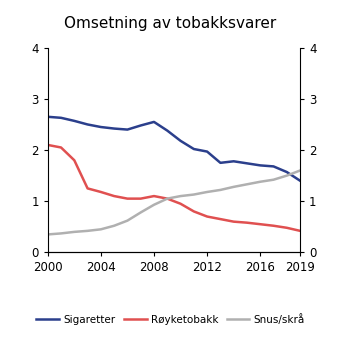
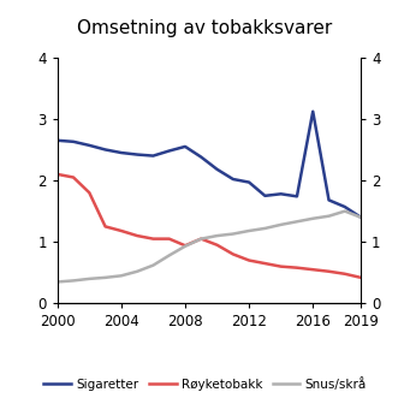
Røyketobakk/2008: 1.10 -> 0.94
Sigaretter/2016: 1.70 -> 3.12
Snus/skrå/2019: 1.60 -> 1.40
